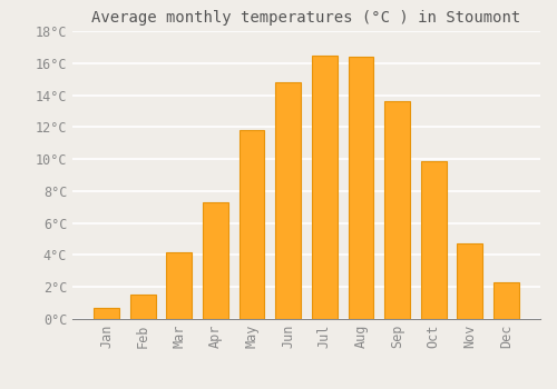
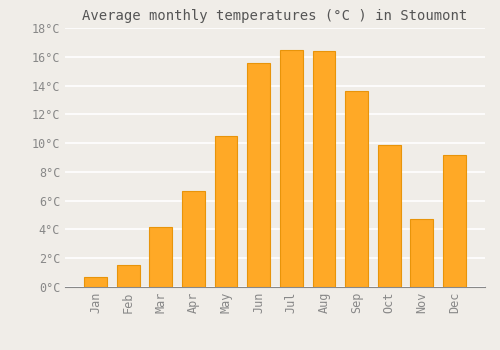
Apr: 7.3°C -> 6.7°C
May: 11.8°C -> 10.5°C
Jun: 14.8°C -> 15.6°C
Dec: 2.3°C -> 9.2°C
